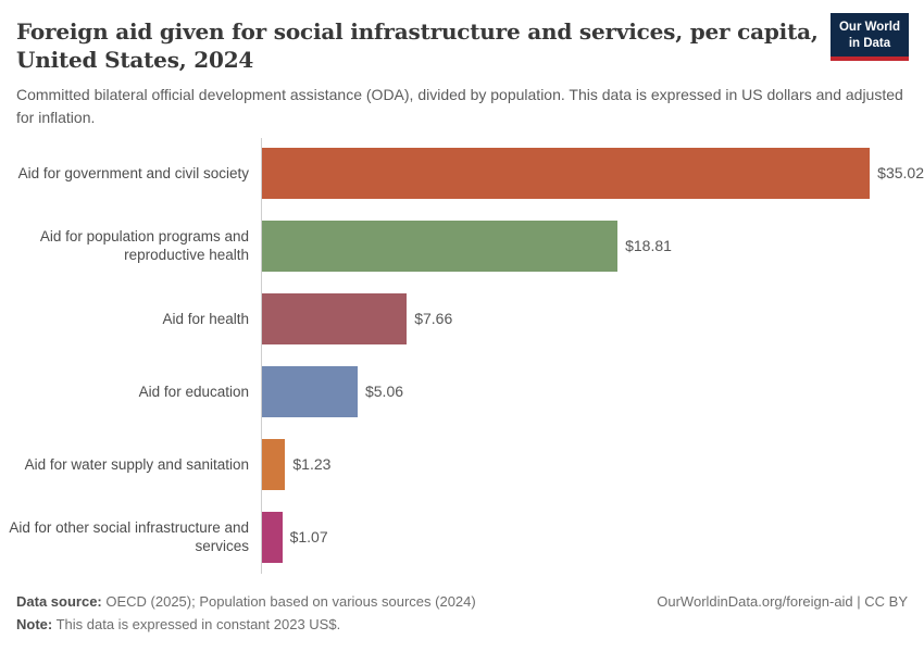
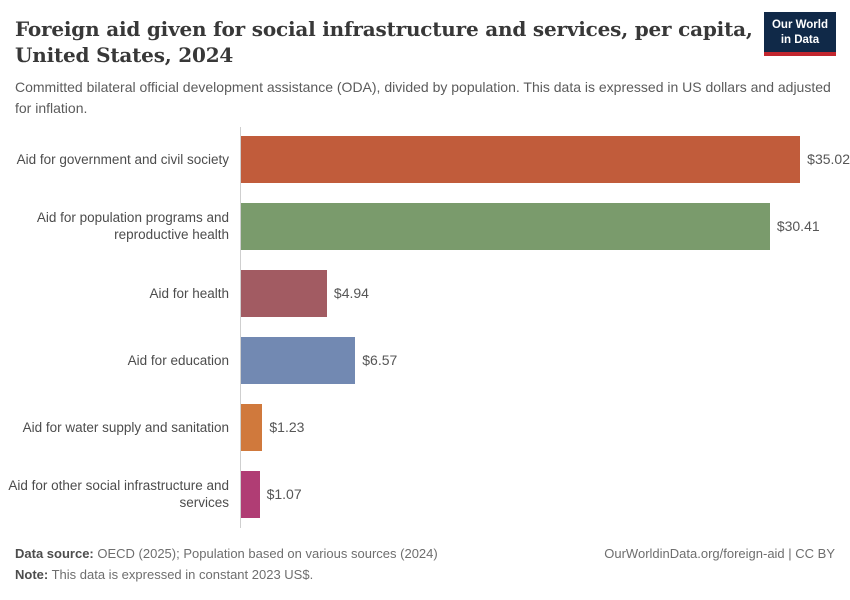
Aid for population programs and reproductive health: $18.81 -> $30.41
Aid for health: $7.66 -> $4.94
Aid for education: $5.06 -> $6.57
